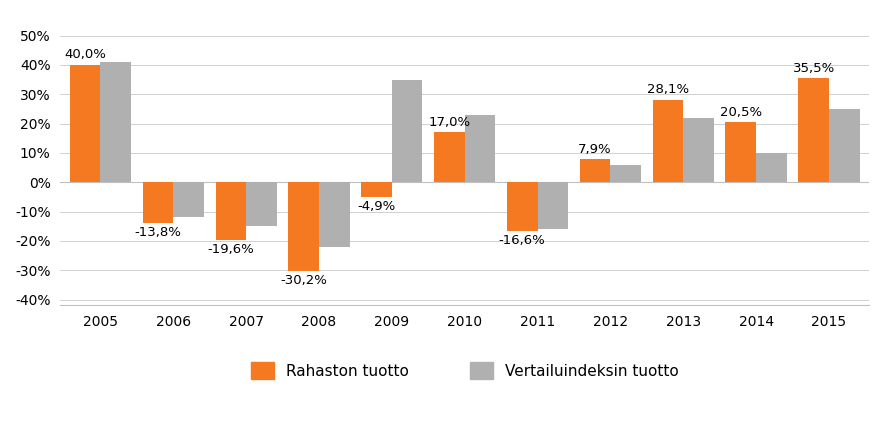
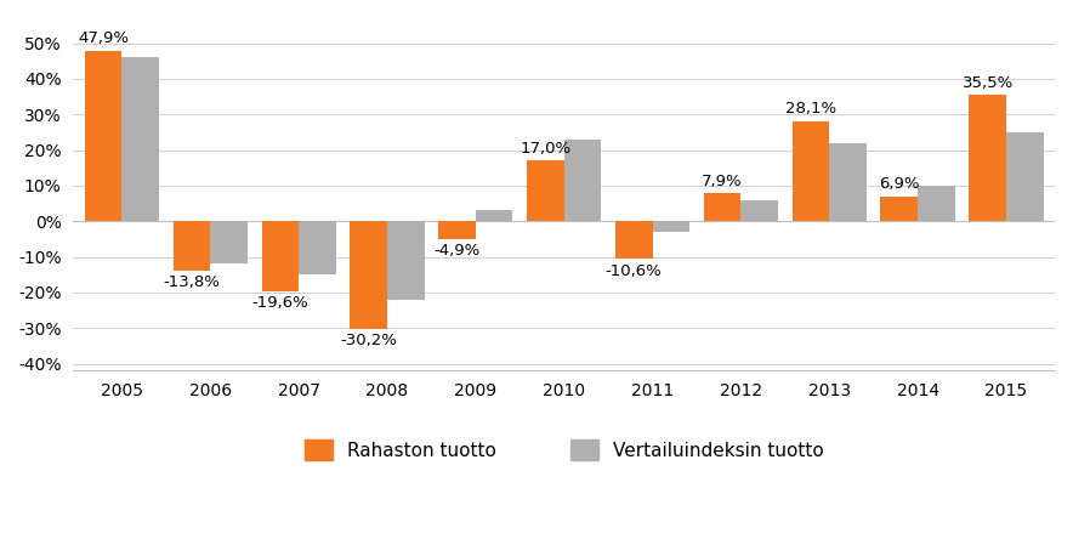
Rahaston tuotto/2005: 40,0% -> 47,9%
Vertailuindeksin tuotto/2005: 41% -> 46%
Vertailuindeksin tuotto/2009: 35% -> 3%
Rahaston tuotto/2011: -16,6% -> -10,6%
Vertailuindeksin tuotto/2011: -16% -> -3%
Rahaston tuotto/2014: 20,5% -> 6,9%
